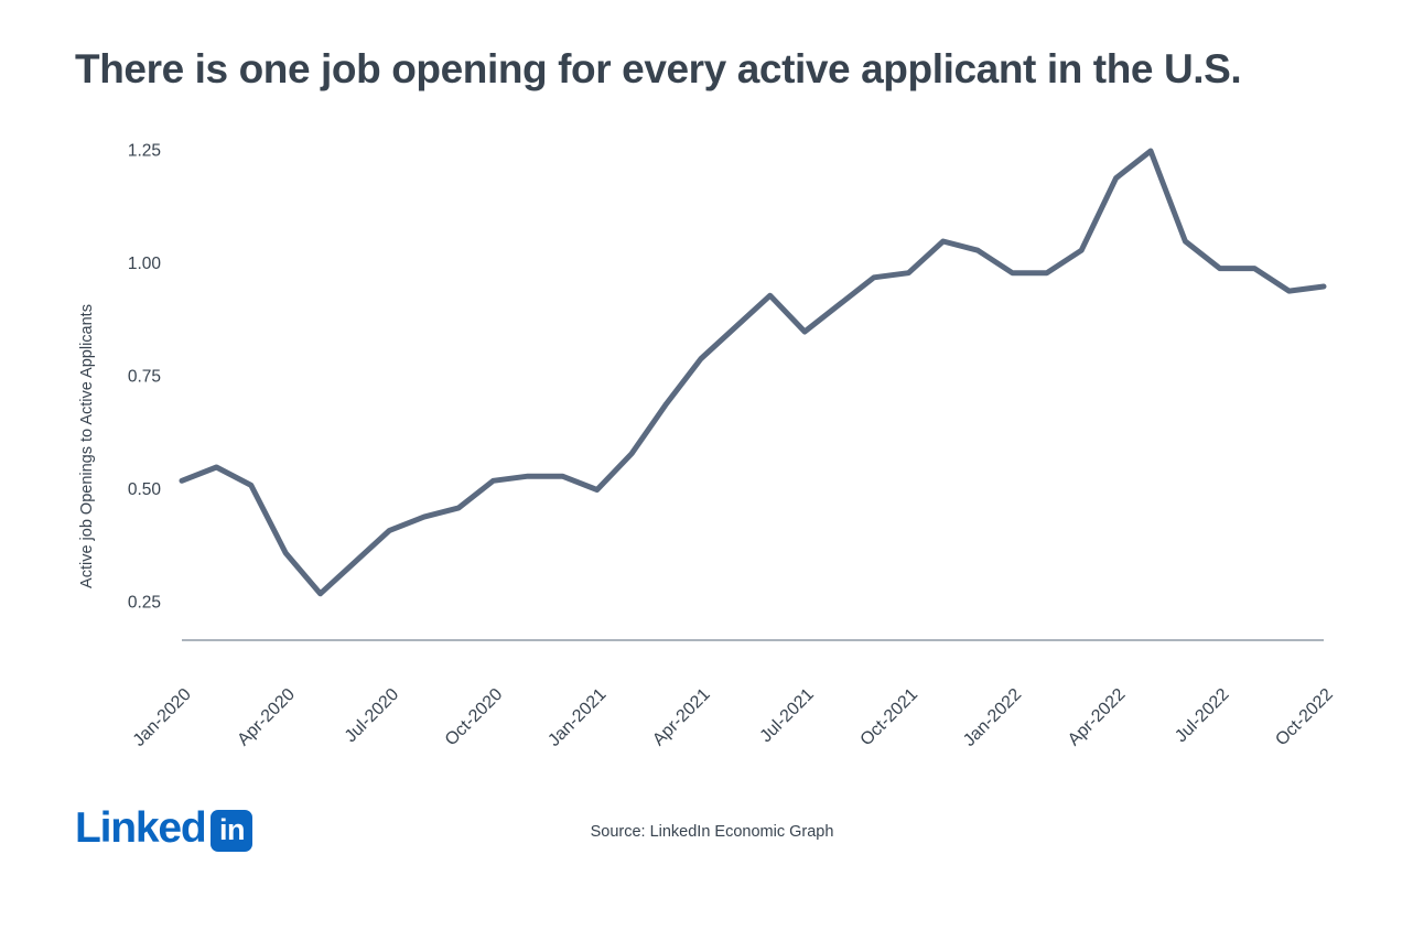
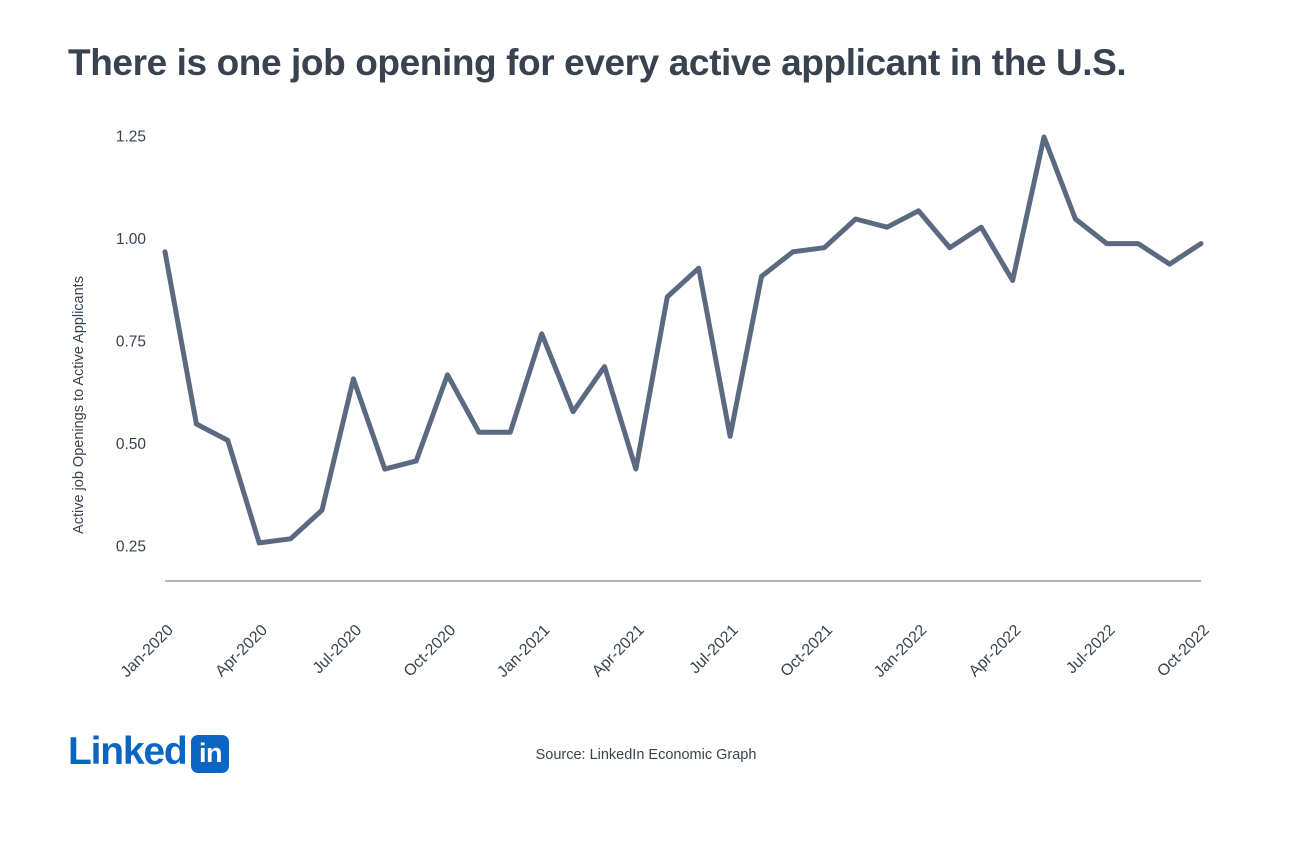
Jan-2020: 0.52 -> 0.97
Apr-2020: 0.36 -> 0.26
Jul-2020: 0.41 -> 0.66
Oct-2020: 0.52 -> 0.67
Jan-2021: 0.50 -> 0.77
Apr-2021: 0.79 -> 0.44
Jul-2021: 0.85 -> 0.52
Jan-2022: 0.98 -> 1.07
Apr-2022: 1.19 -> 0.90
Oct-2022: 0.95 -> 0.99
